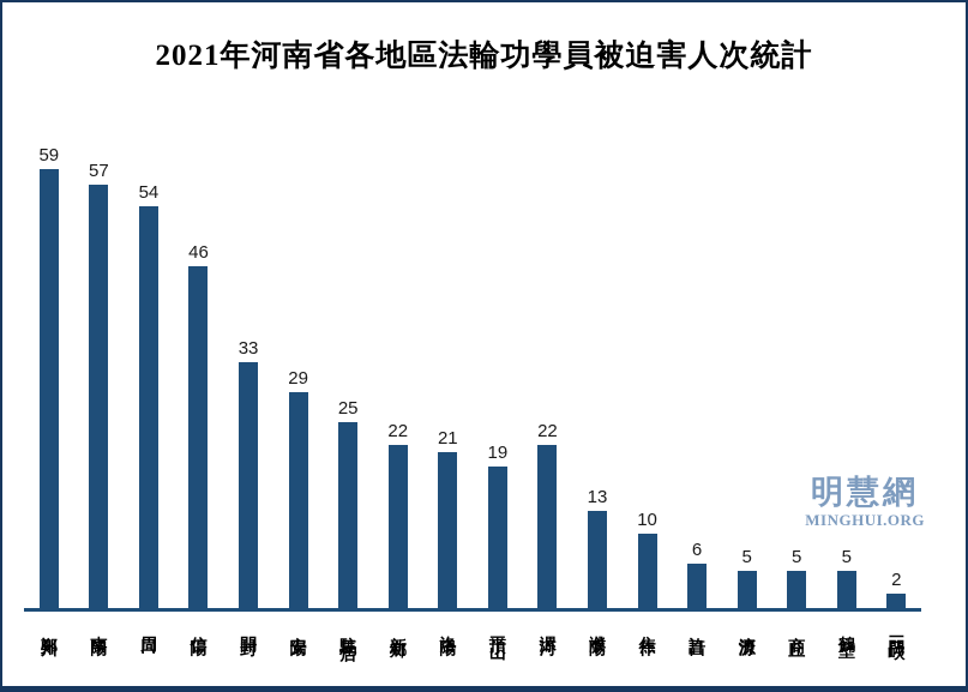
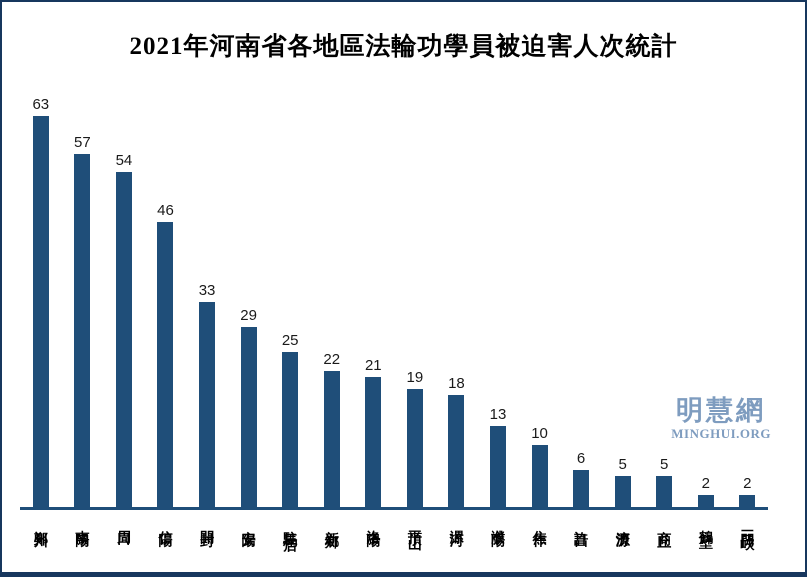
鄭州: 59 -> 63
漯河: 22 -> 18
鶴壁: 5 -> 2
